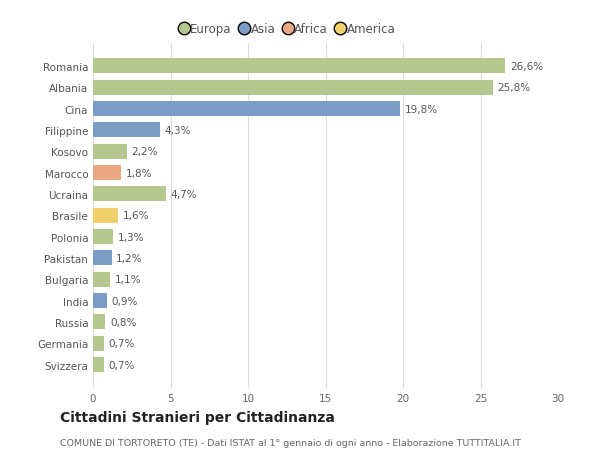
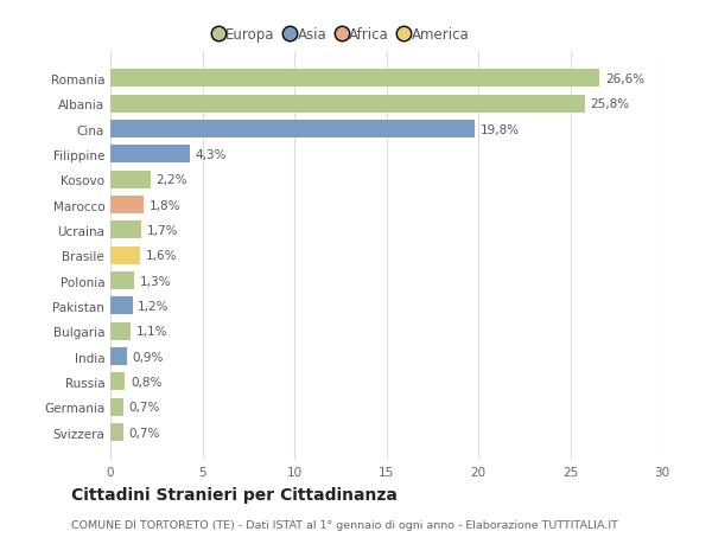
Ucraina: 4,7% -> 1,7%
